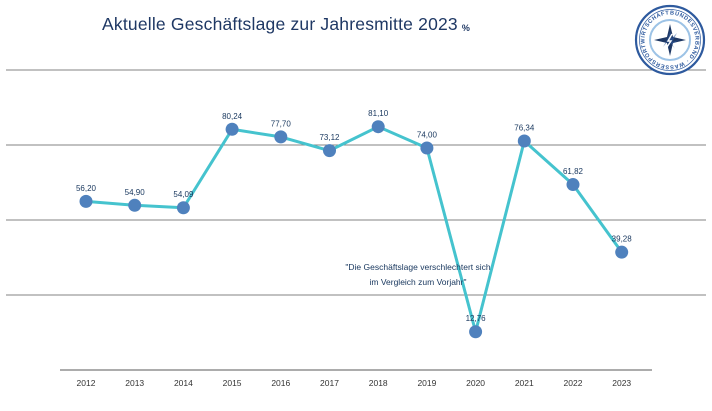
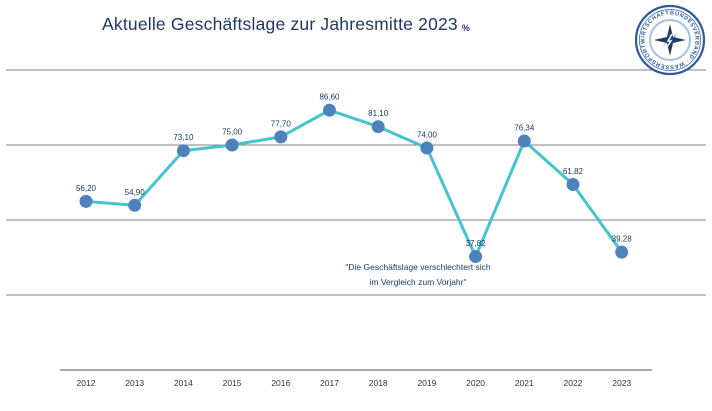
2014: 54,09 -> 73,10
2015: 80,24 -> 75,00
2017: 73,12 -> 86,60
2020: 12,76 -> 37,82
